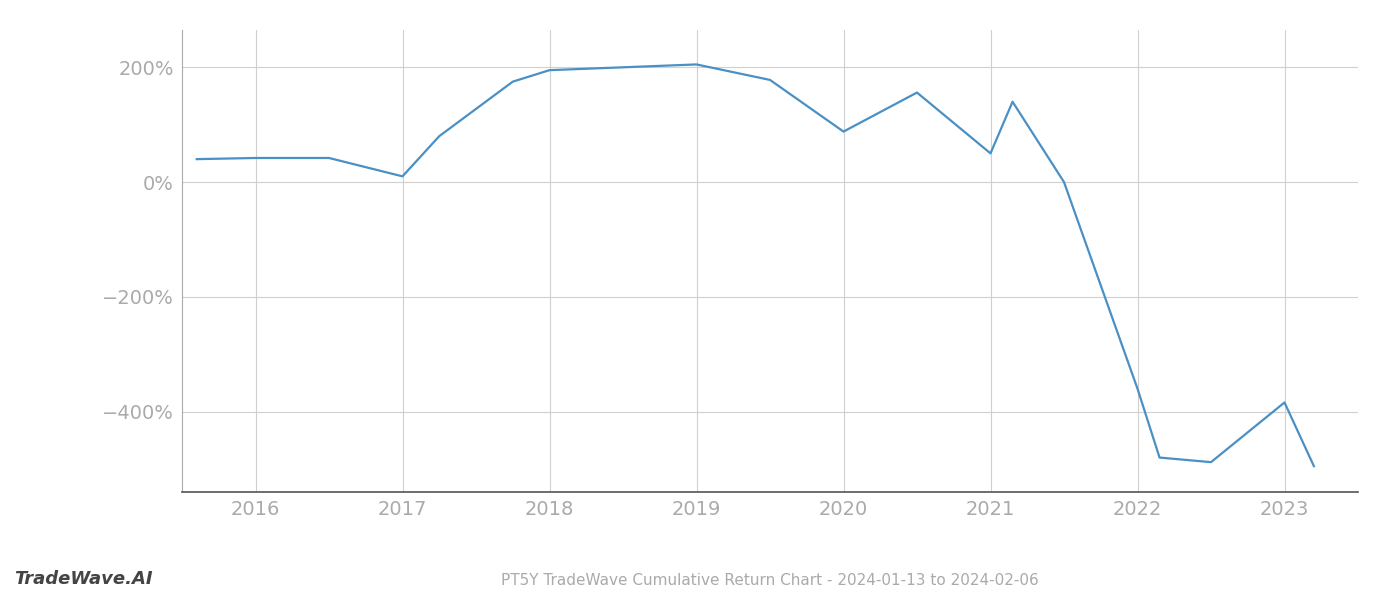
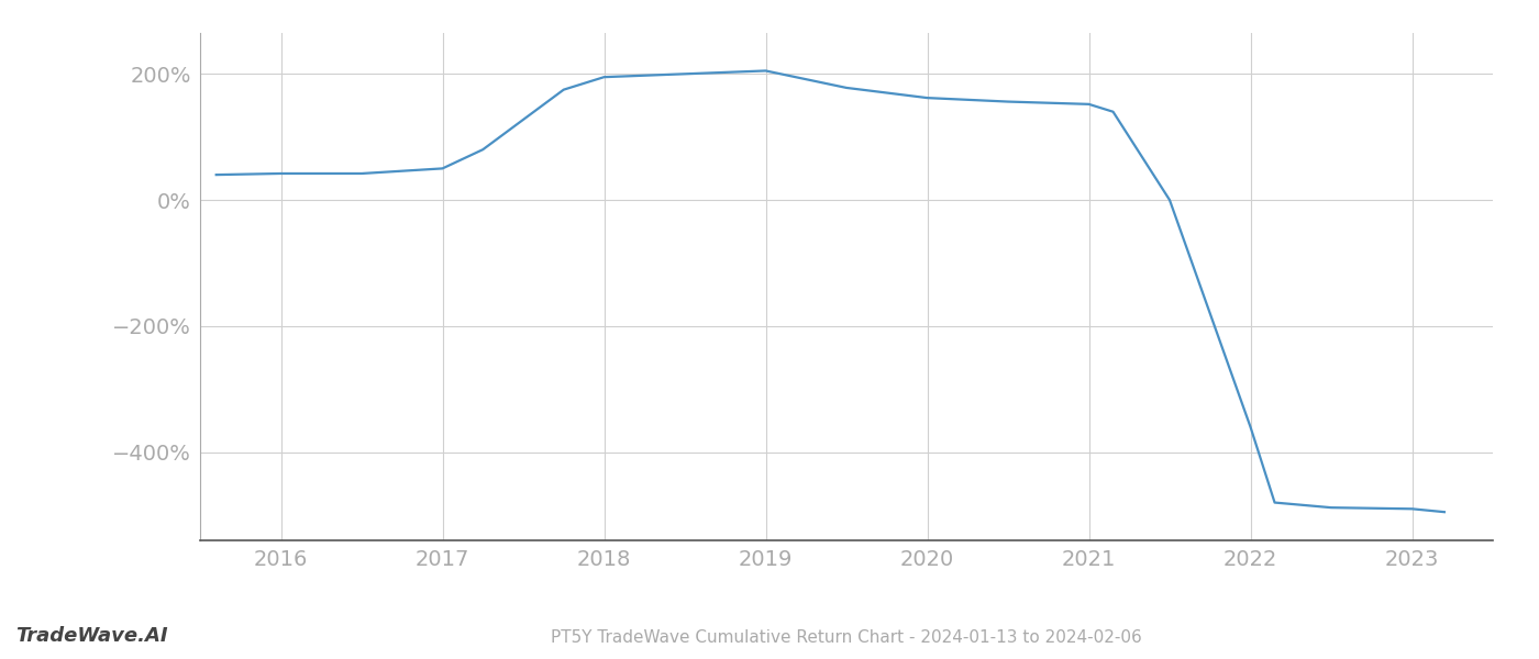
2017: 10% -> 50%
2020: 88% -> 162%
2021: 50% -> 152%
2023: -384% -> -490%
